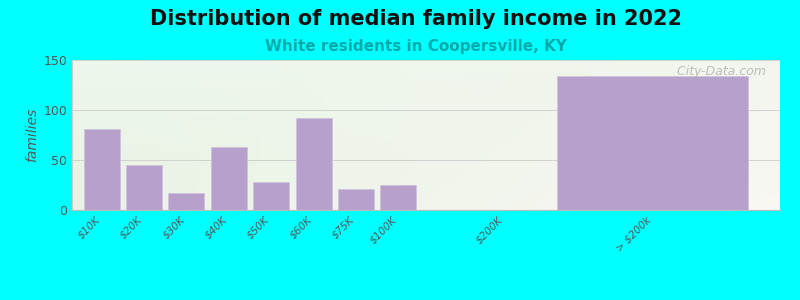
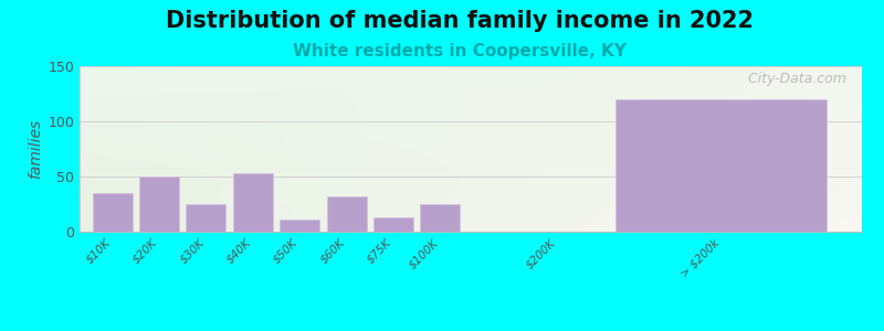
$10K: 81 -> 35
$20K: 45 -> 50
$30K: 17 -> 25
$40K: 63 -> 53
$50K: 28 -> 11
$60K: 92 -> 32
$75K: 21 -> 13
> $200k: 134 -> 120
